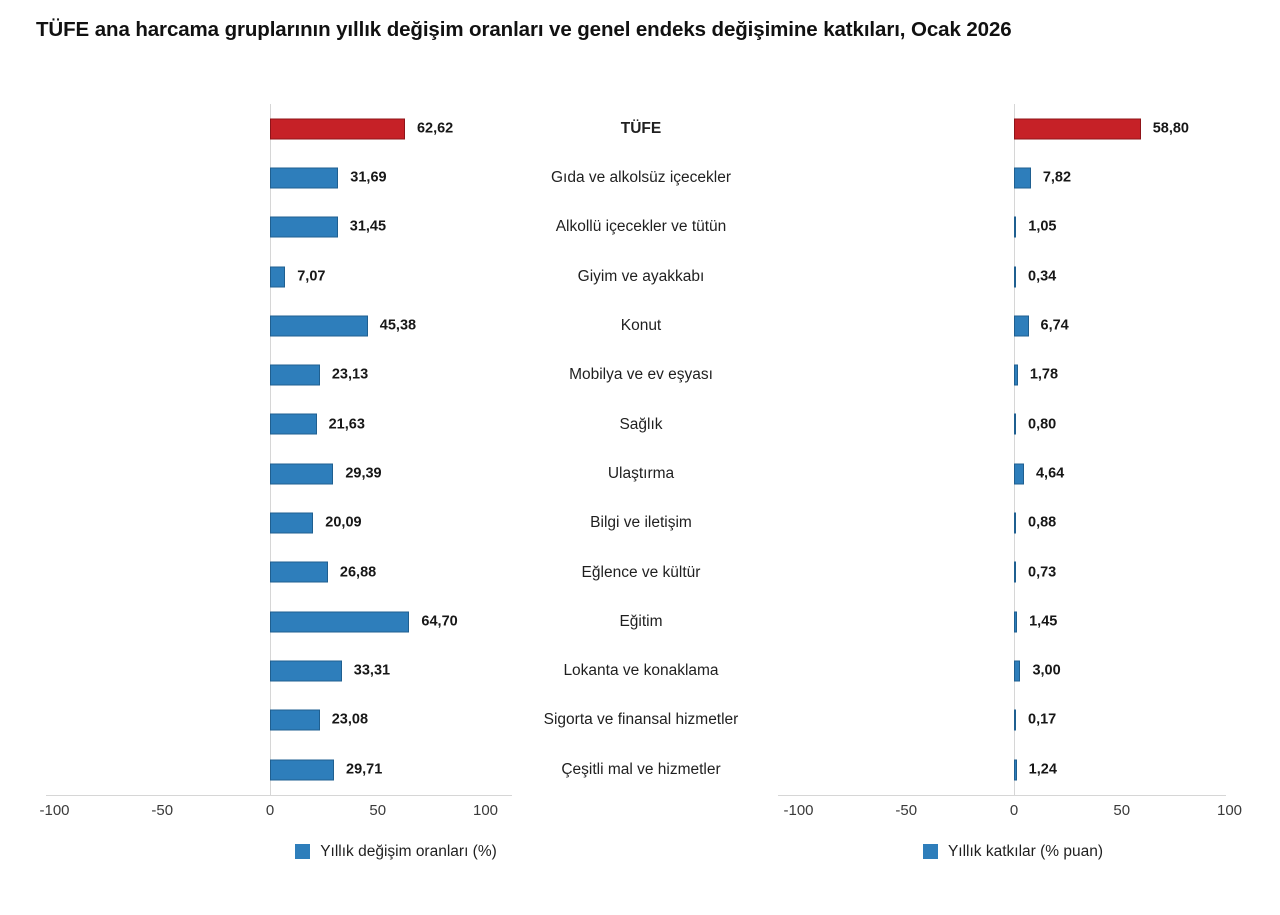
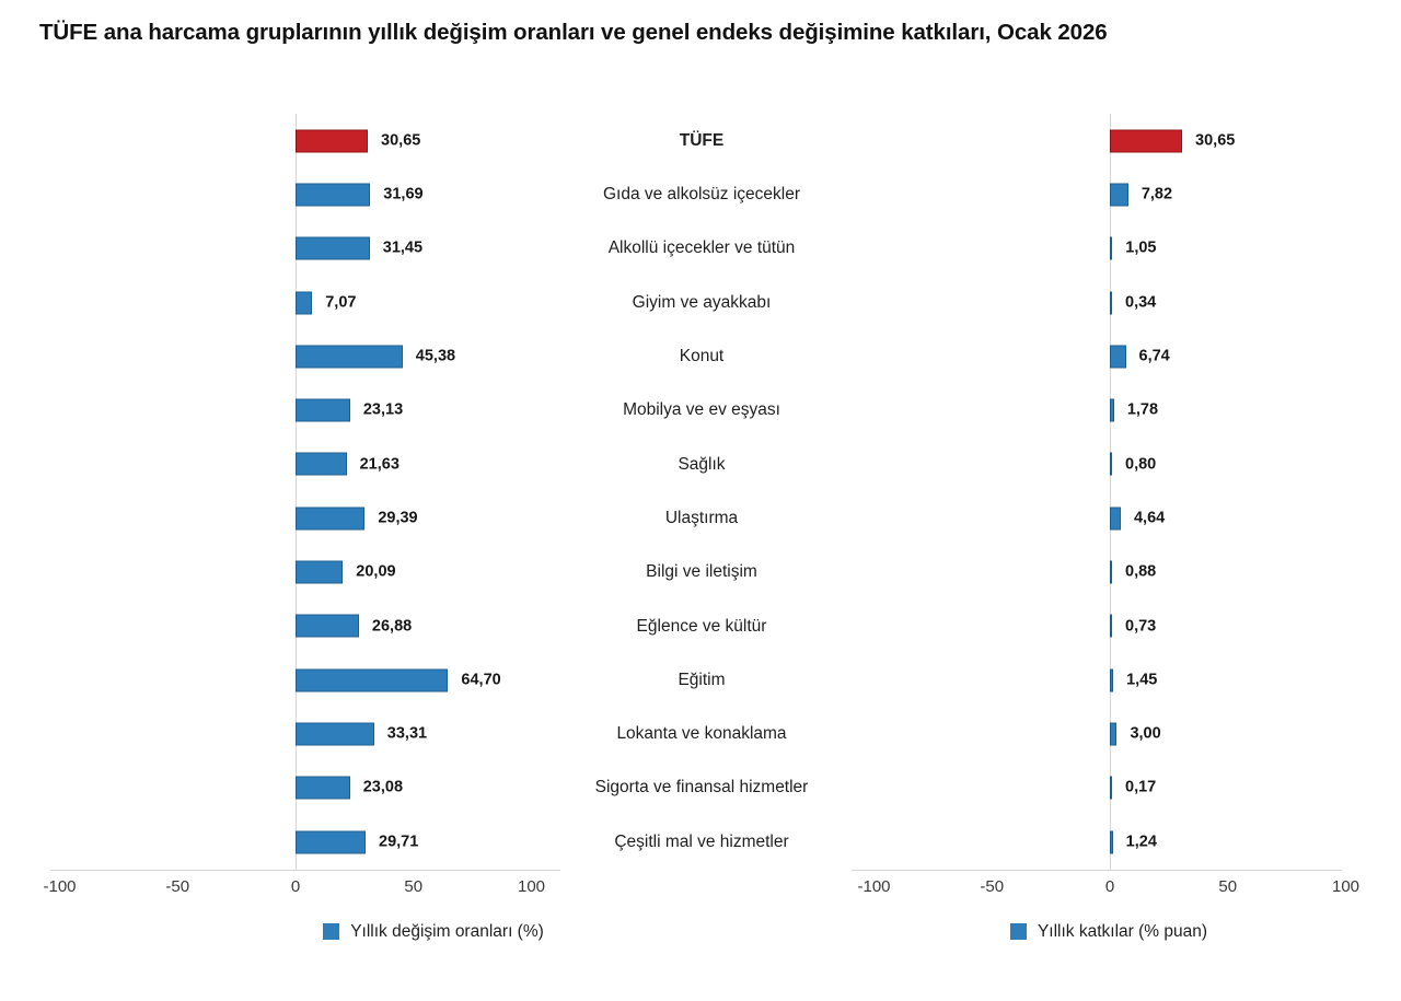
Yıllık değişim oranları (%)/TÜFE: 62,62 -> 30,65
Yıllık katkılar (% puan)/TÜFE: 58,80 -> 30,65
